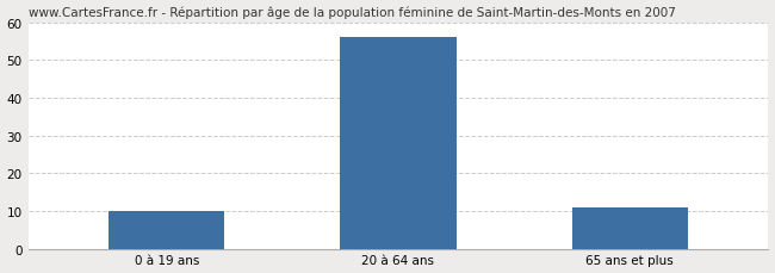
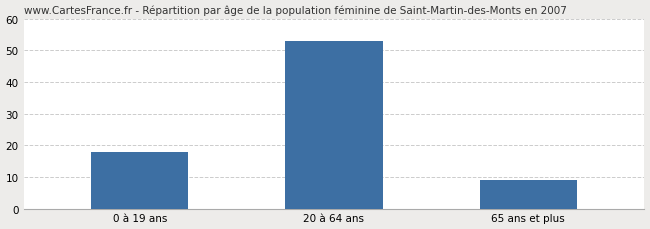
0 à 19 ans: 10 -> 18
20 à 64 ans: 56 -> 53
65 ans et plus: 11 -> 9
